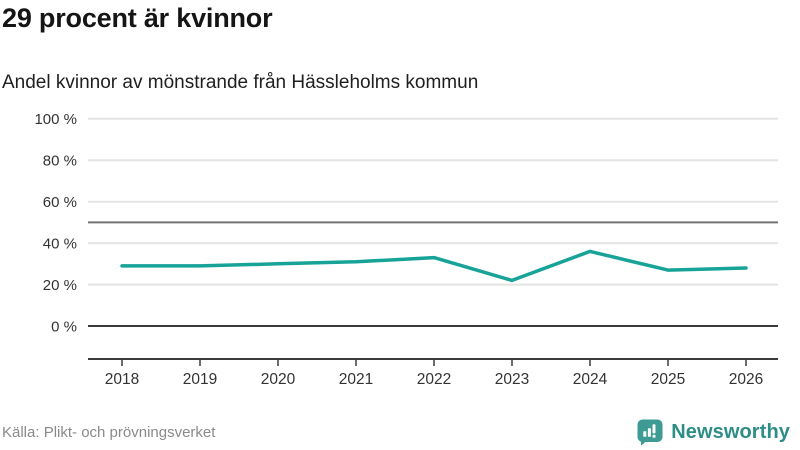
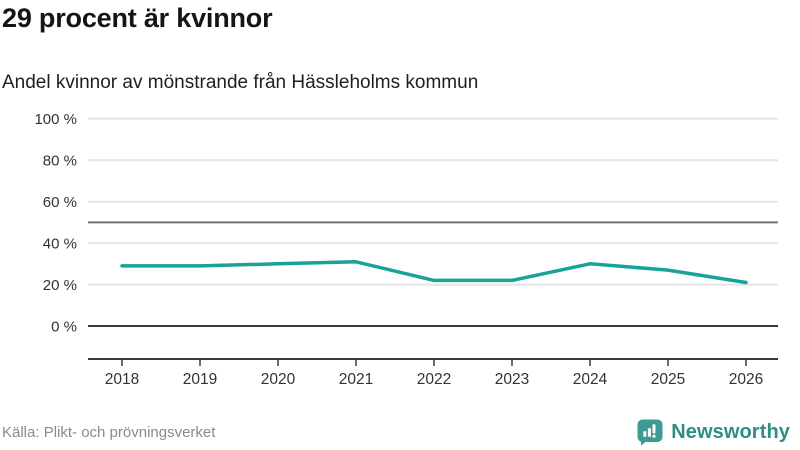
2022: 33% -> 22%
2024: 36% -> 30%
2026: 28% -> 21%
